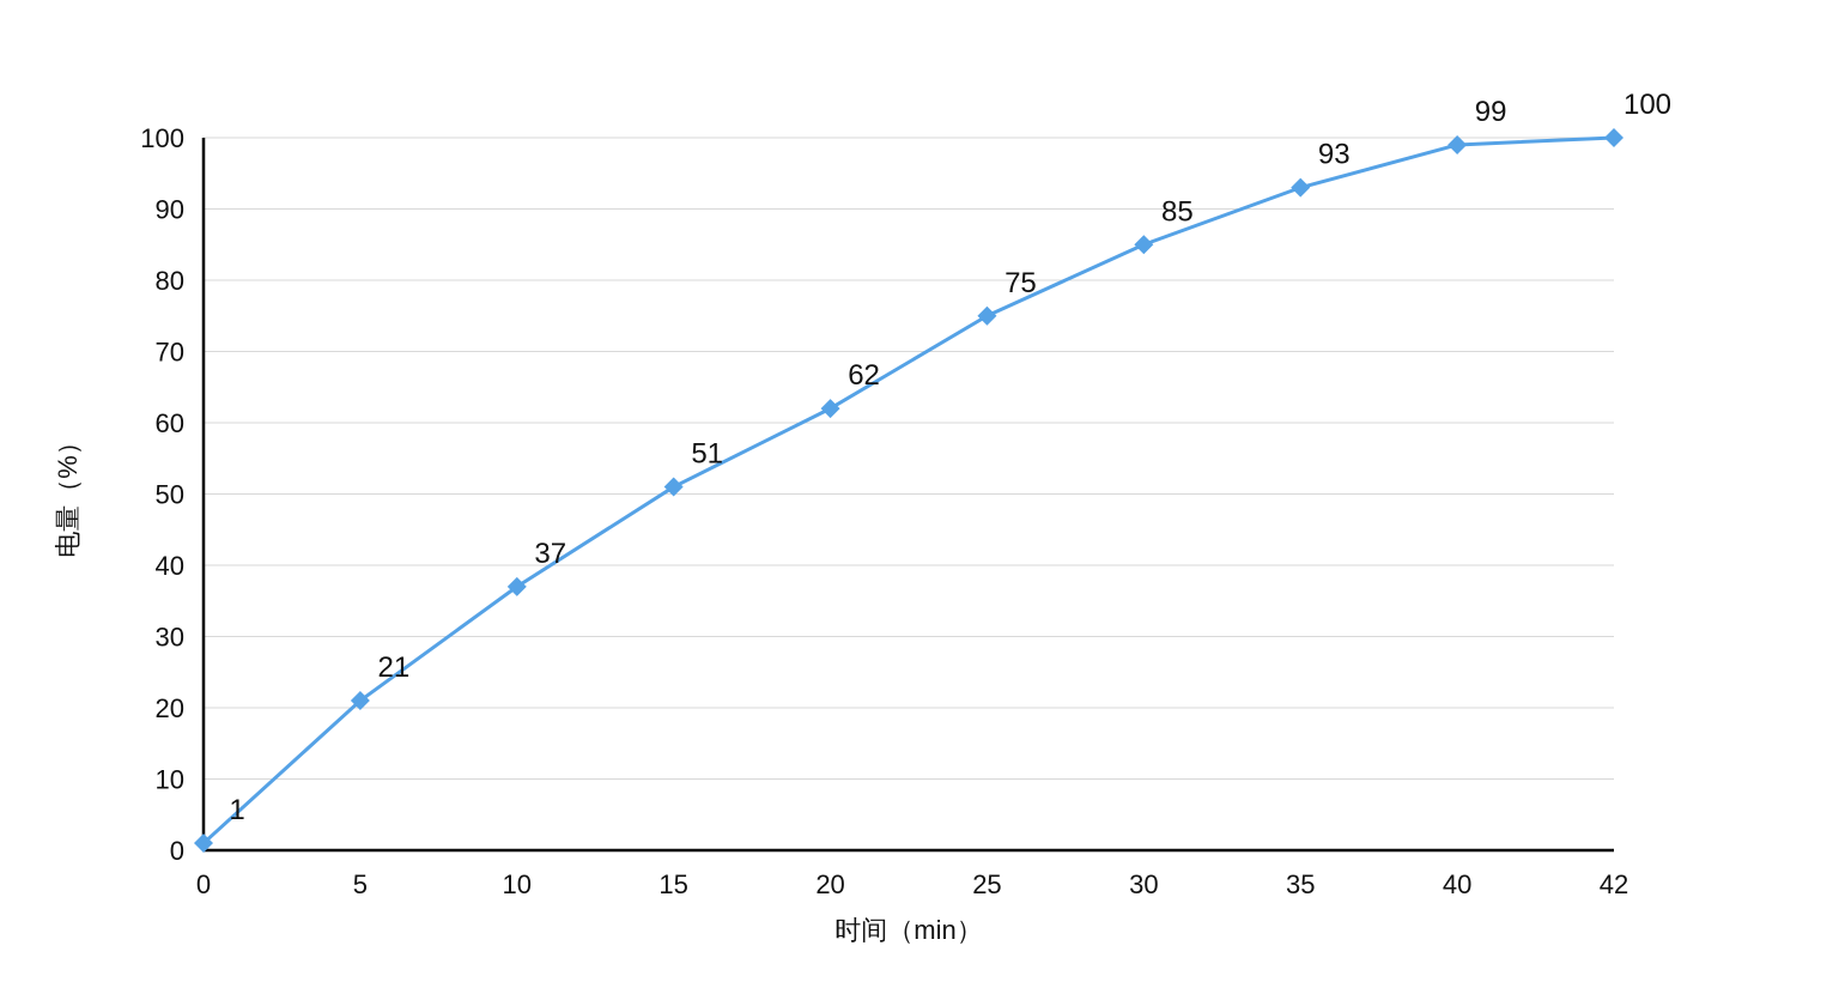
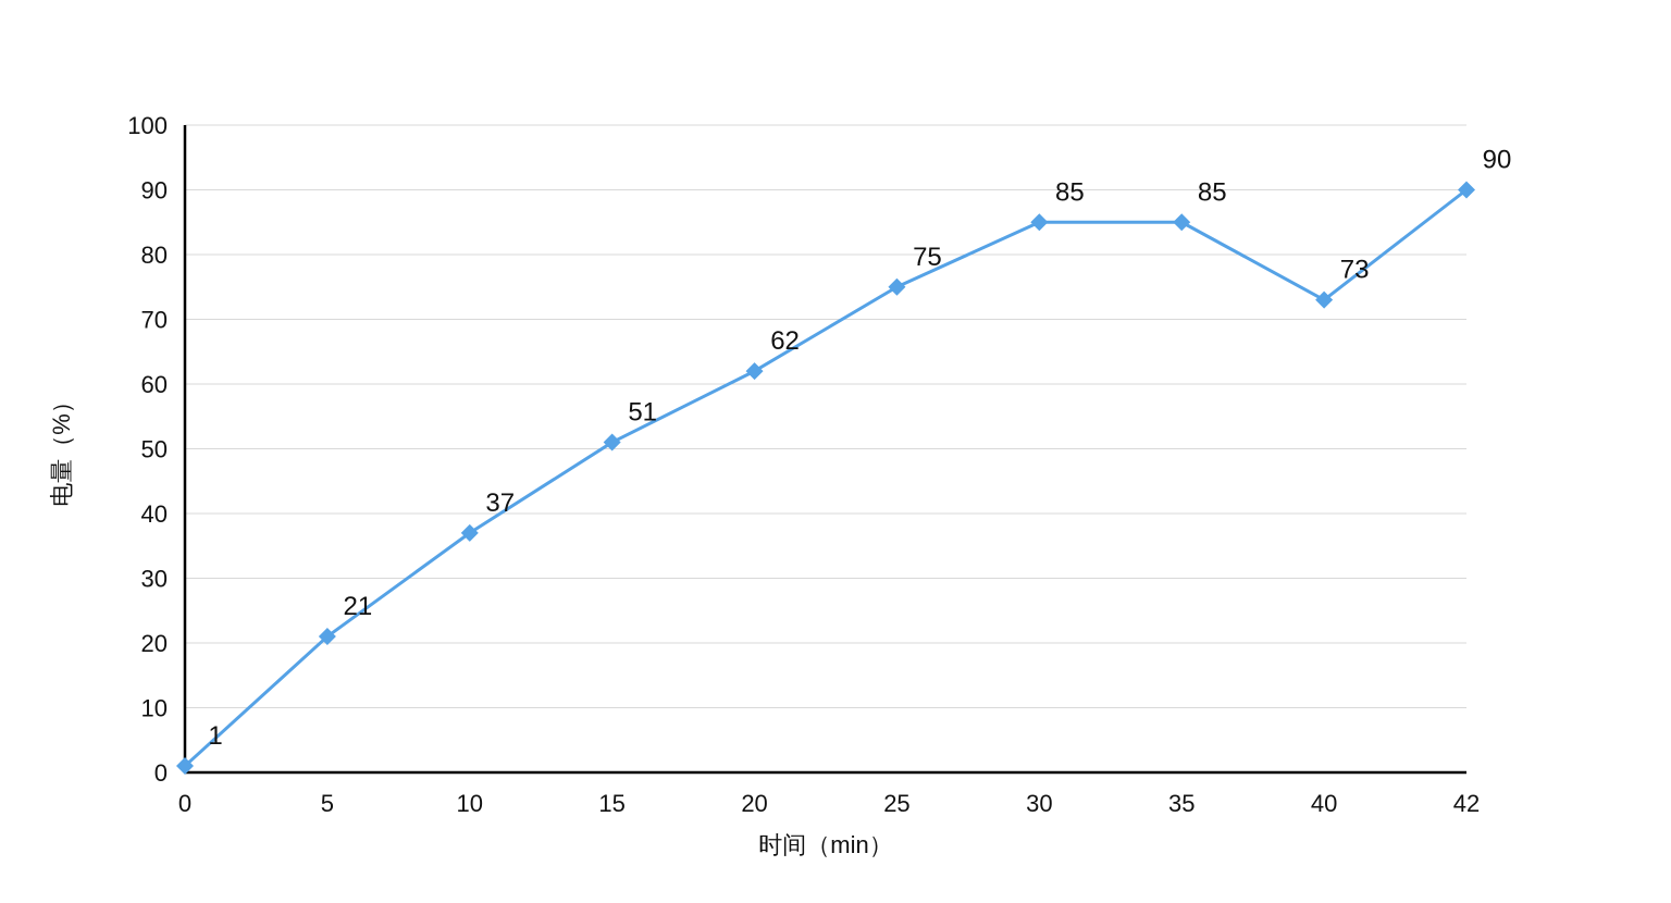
35: 93 -> 85
40: 99 -> 73
42: 100 -> 90
